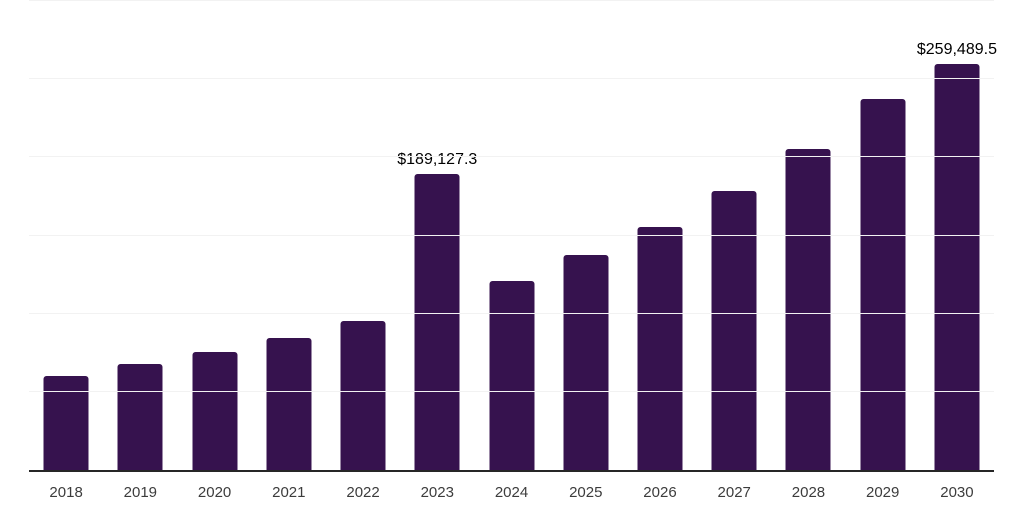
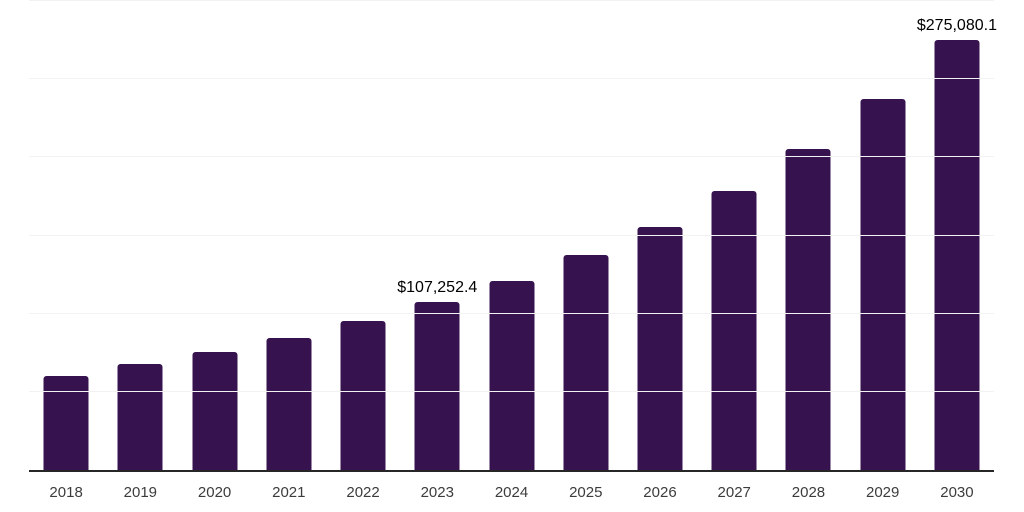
2023: $189,127.3 -> $107,252.4
2030: $259,489.5 -> $275,080.1
